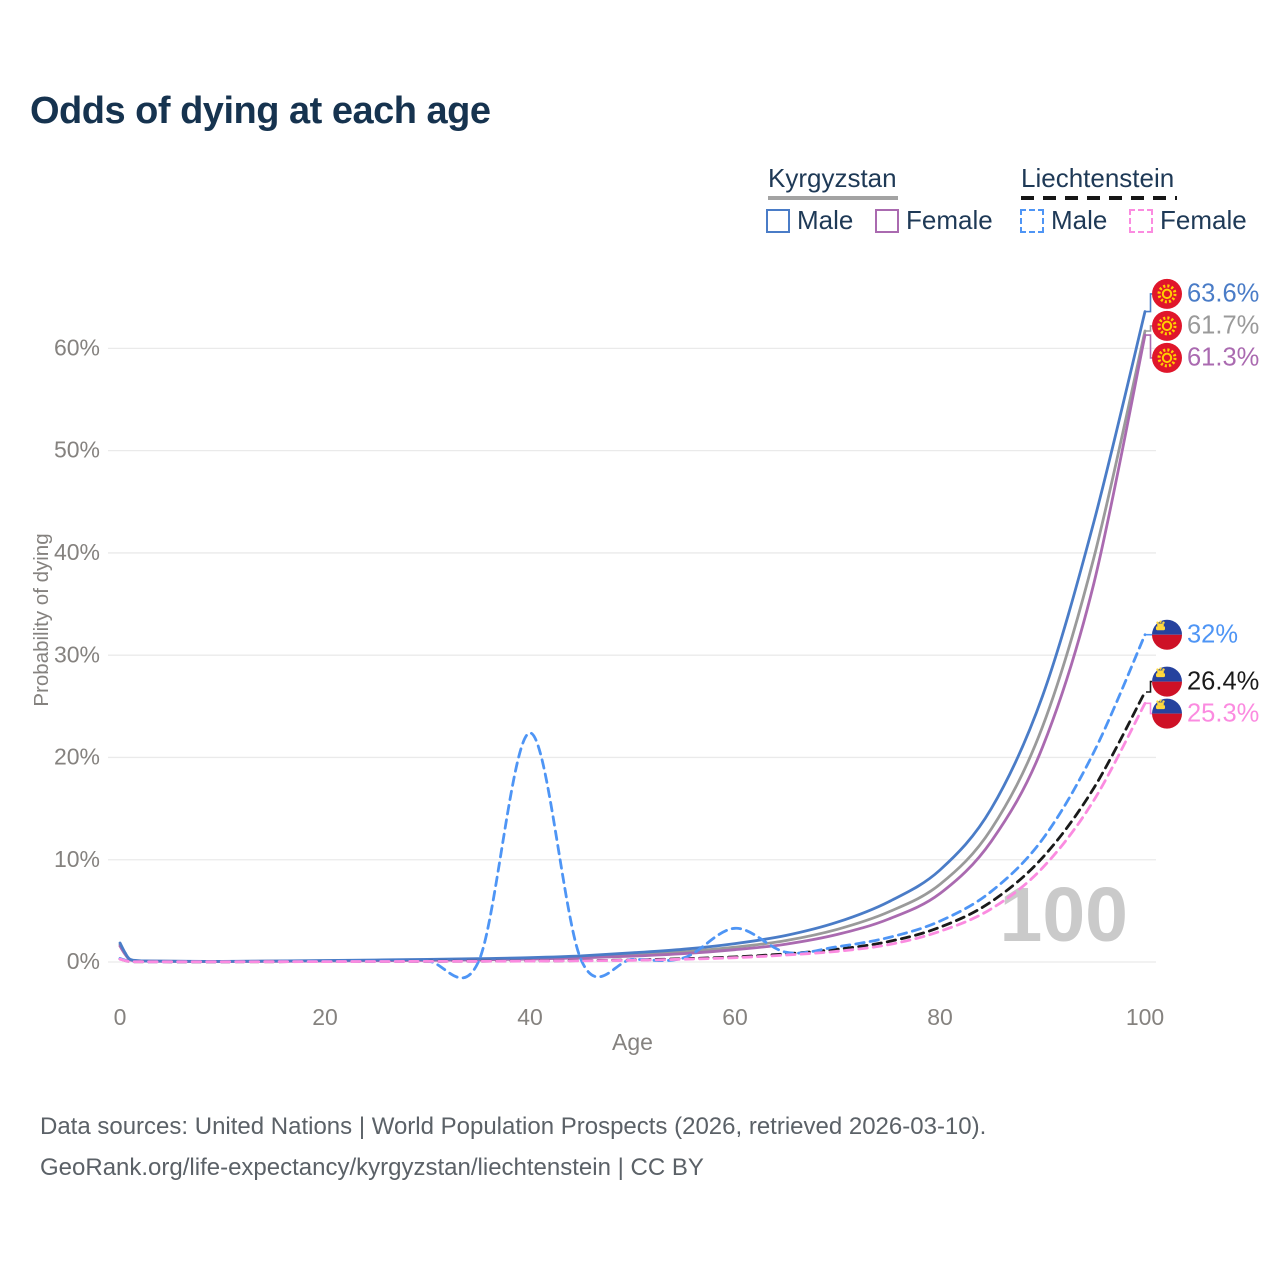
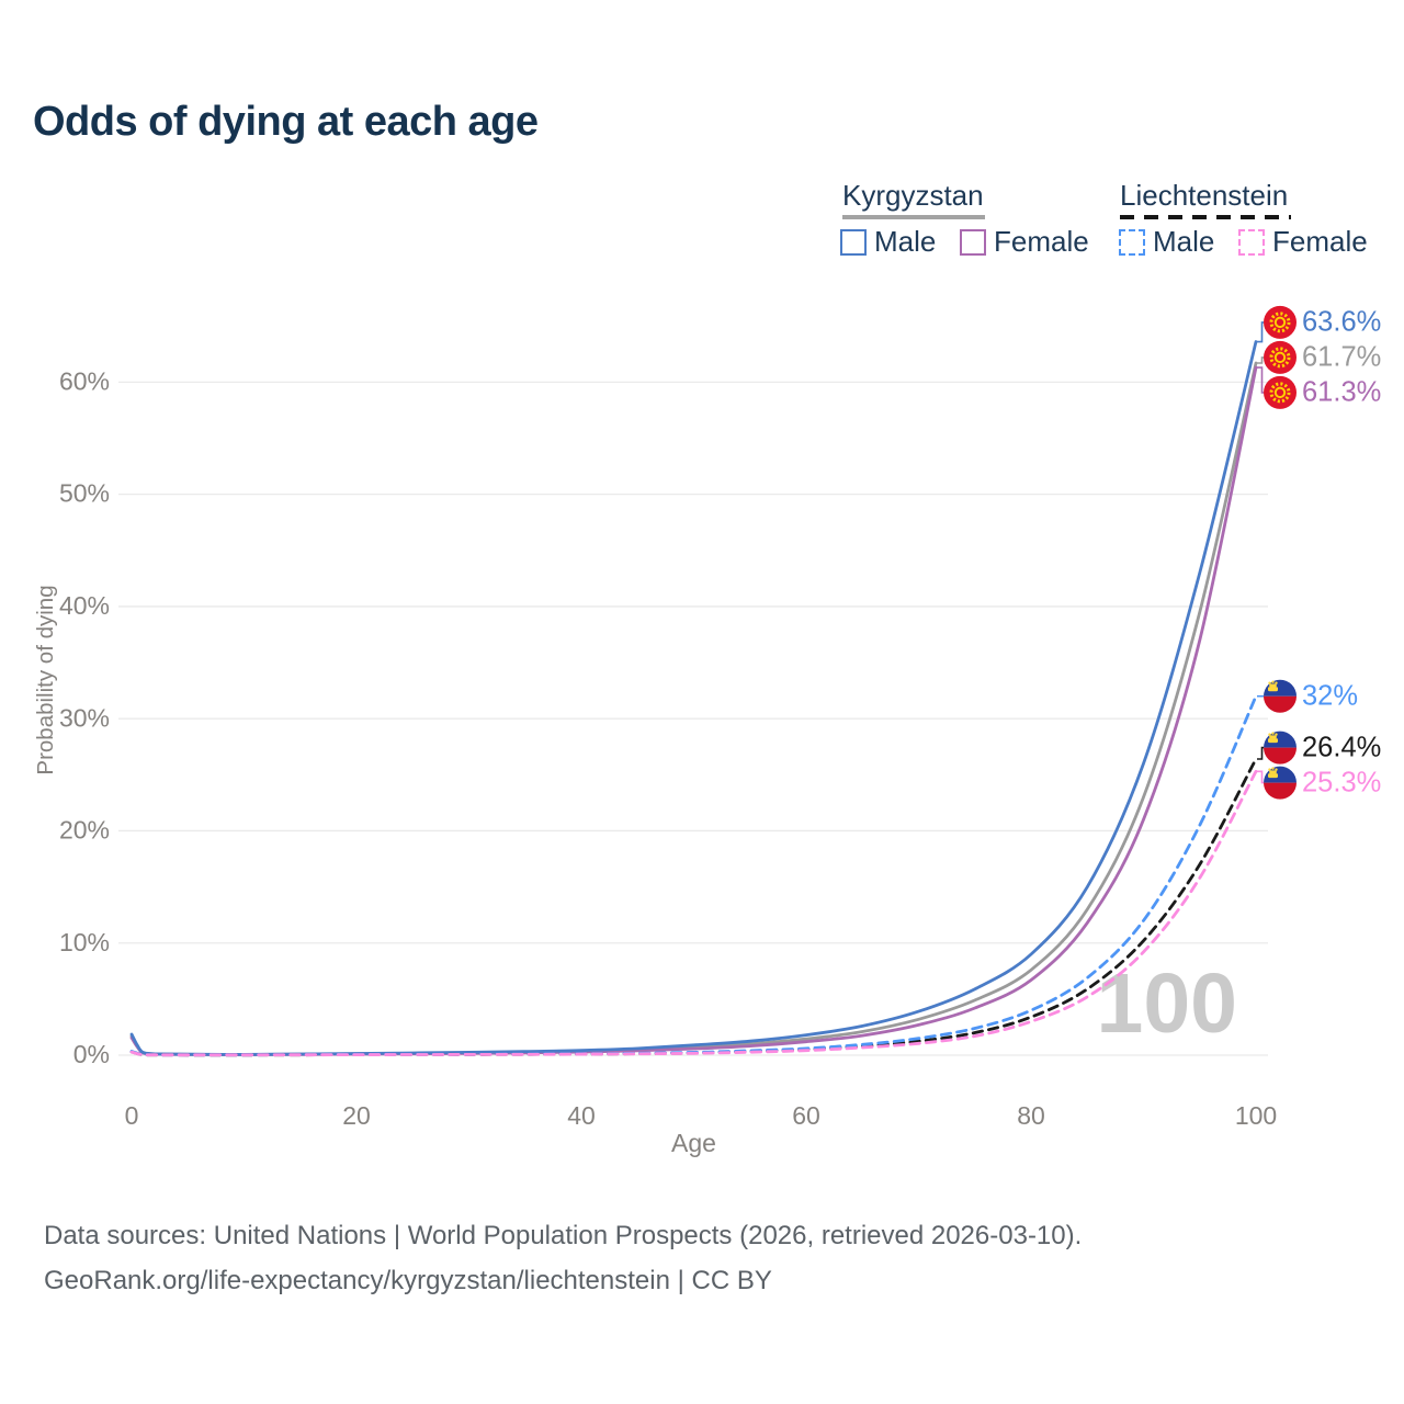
Liechtenstein Male/40: 22.4% -> 0.1%
Liechtenstein Male/60: 3.3% -> 0.6%
